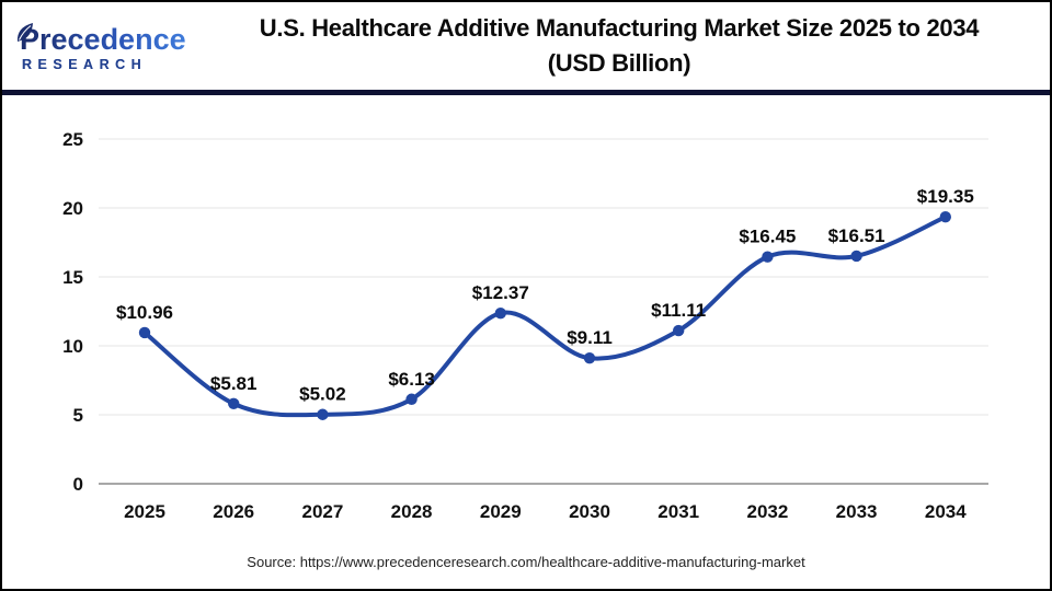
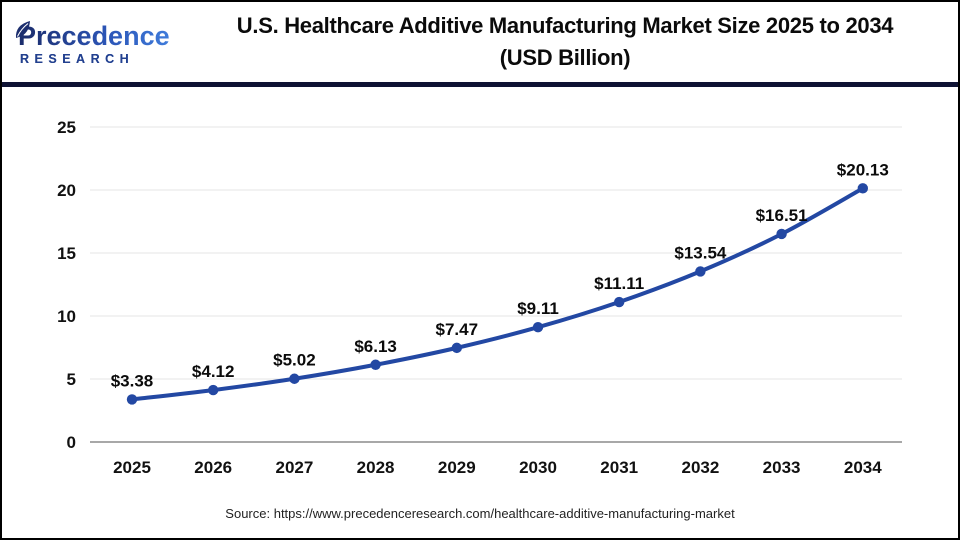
2025: $10.96 -> $3.38
2026: $5.81 -> $4.12
2029: $12.37 -> $7.47
2032: $16.45 -> $13.54
2034: $19.35 -> $20.13
